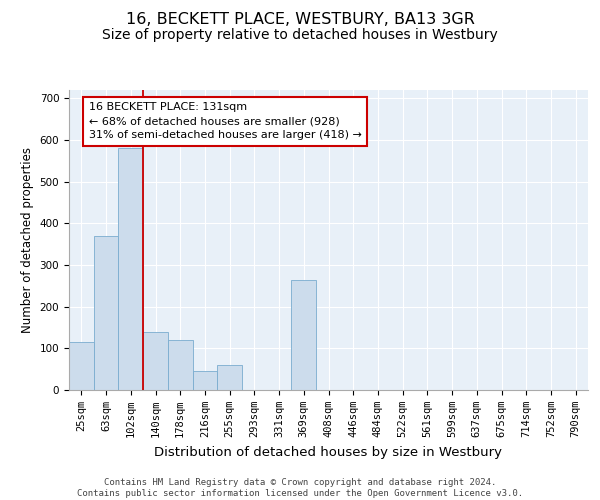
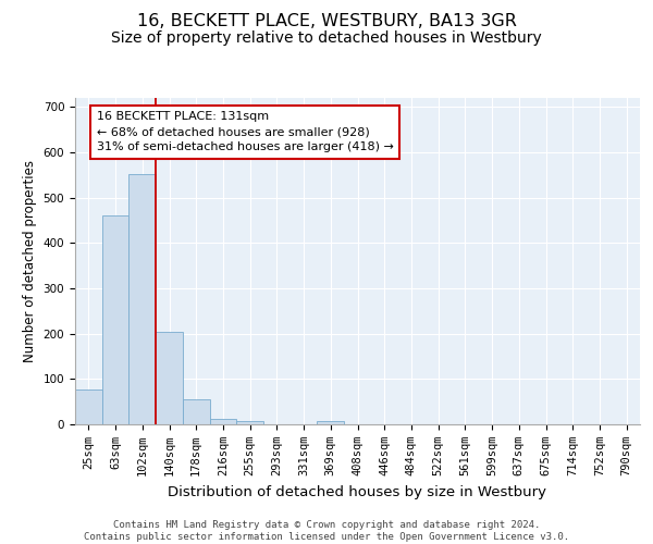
25sqm: 115 -> 78
63sqm: 370 -> 462
102sqm: 580 -> 553
140sqm: 140 -> 203
178sqm: 120 -> 55
216sqm: 45 -> 13
255sqm: 60 -> 7
369sqm: 265 -> 7
